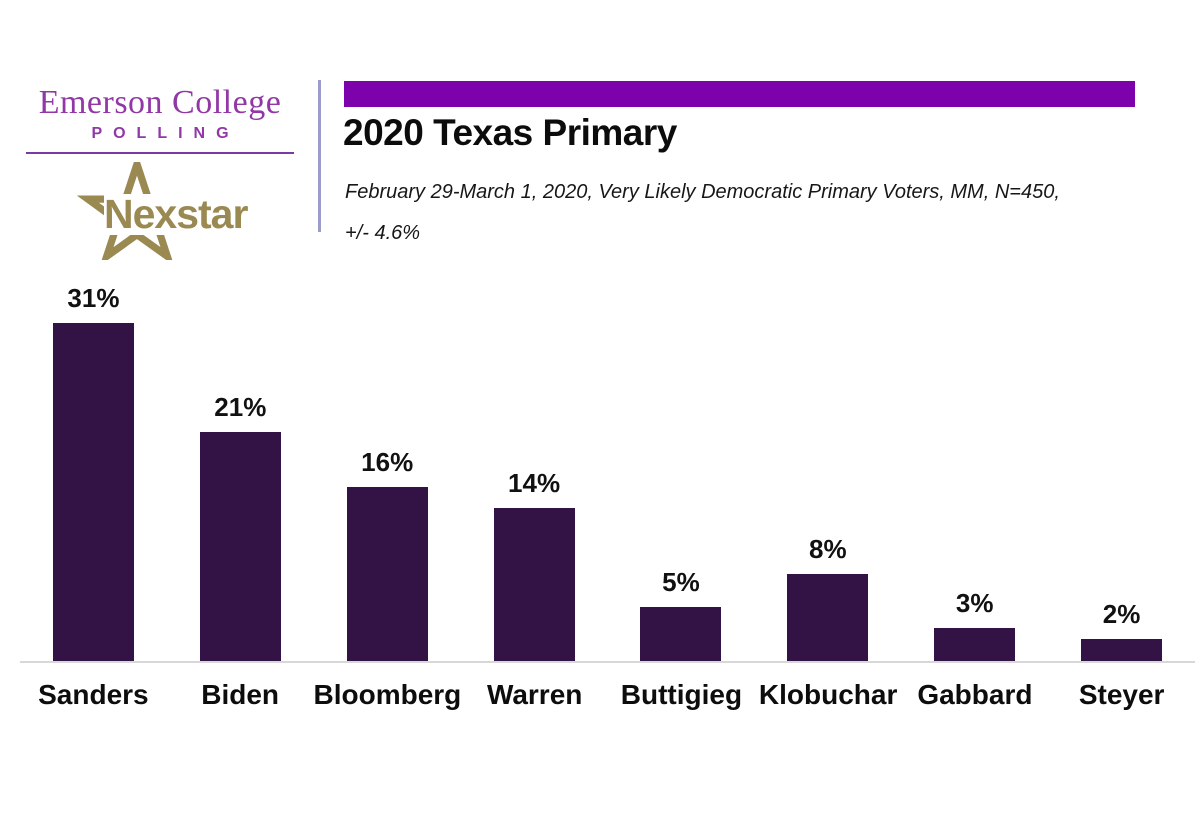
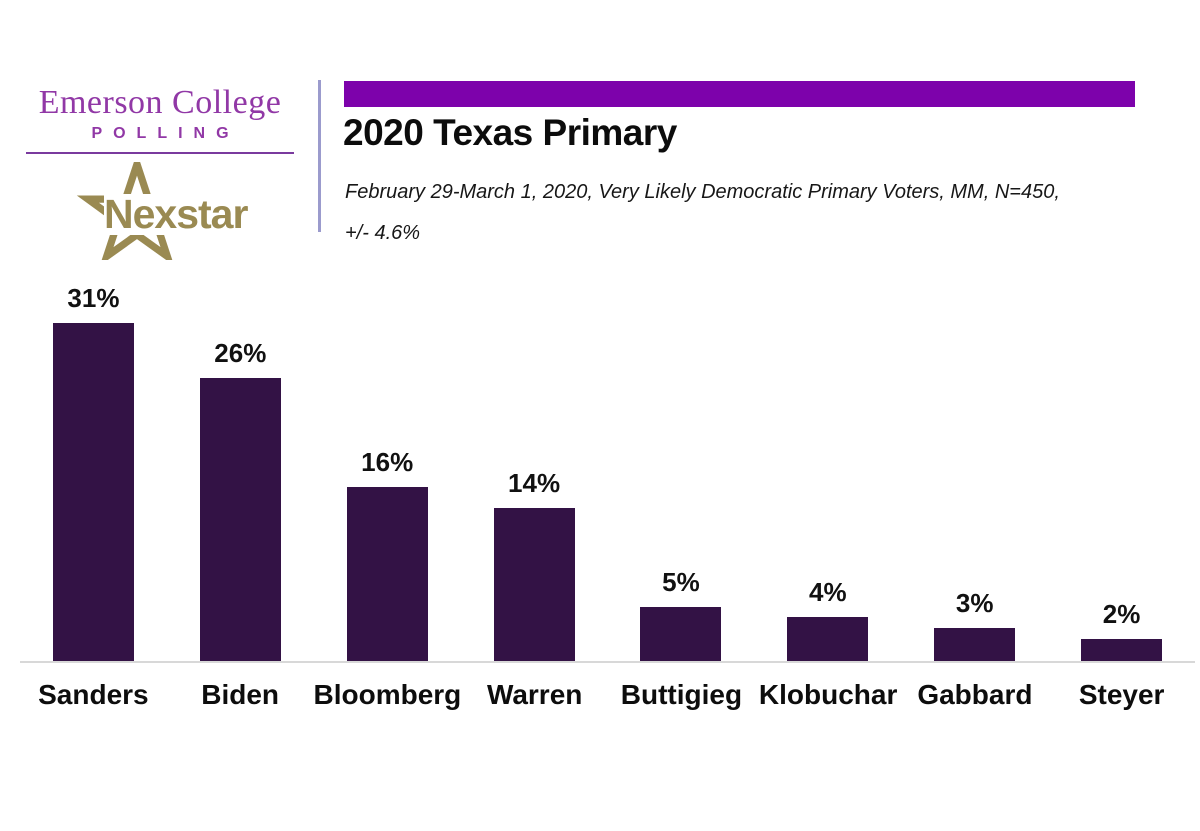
Biden: 21% -> 26%
Klobuchar: 8% -> 4%
